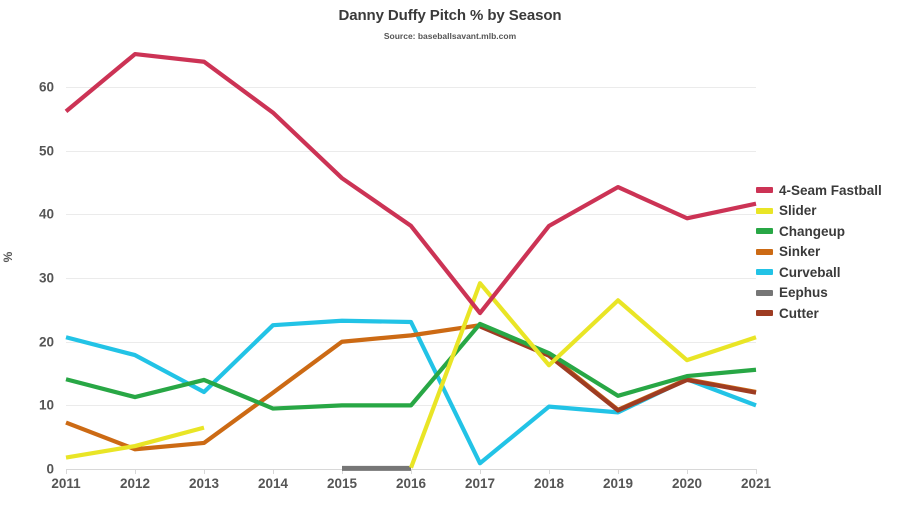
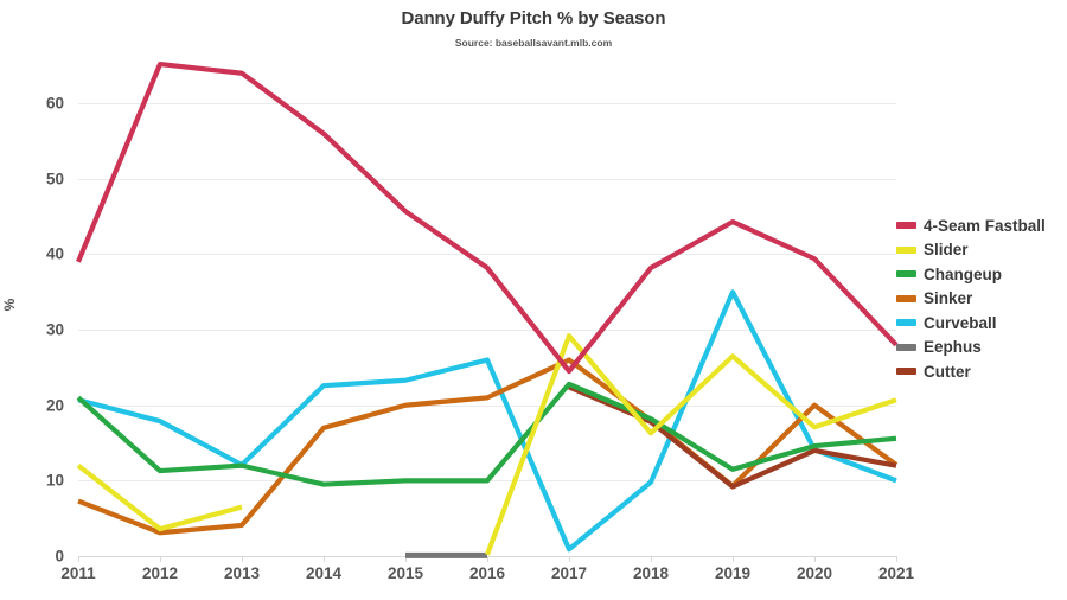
4-Seam Fastball/2011: 56 -> 39
Slider/2011: 2 -> 12
Changeup/2011: 14 -> 21
Changeup/2013: 14 -> 12
Sinker/2014: 12 -> 17
Curveball/2016: 23 -> 26
Sinker/2017: 23 -> 26
Curveball/2019: 9 -> 35
Sinker/2020: 14 -> 20
4-Seam Fastball/2021: 42 -> 28
